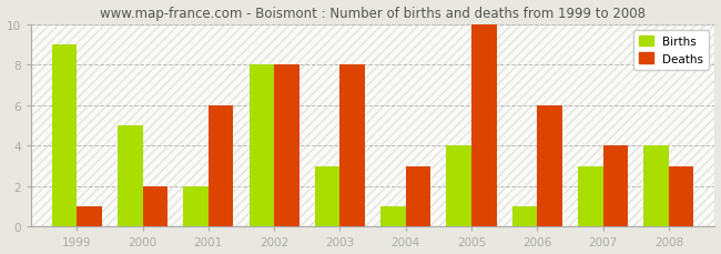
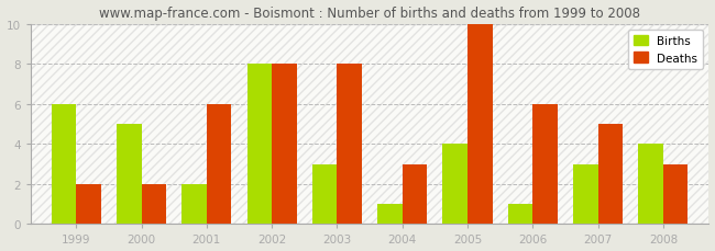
Births/1999: 9 -> 6
Deaths/1999: 1 -> 2
Deaths/2007: 4 -> 5
